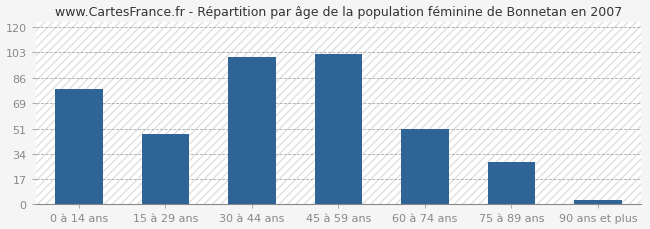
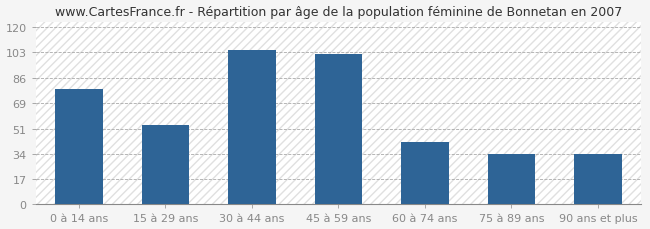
15 à 29 ans: 48 -> 54
30 à 44 ans: 100 -> 105
60 à 74 ans: 51 -> 42
75 à 89 ans: 29 -> 34
90 ans et plus: 3 -> 34
